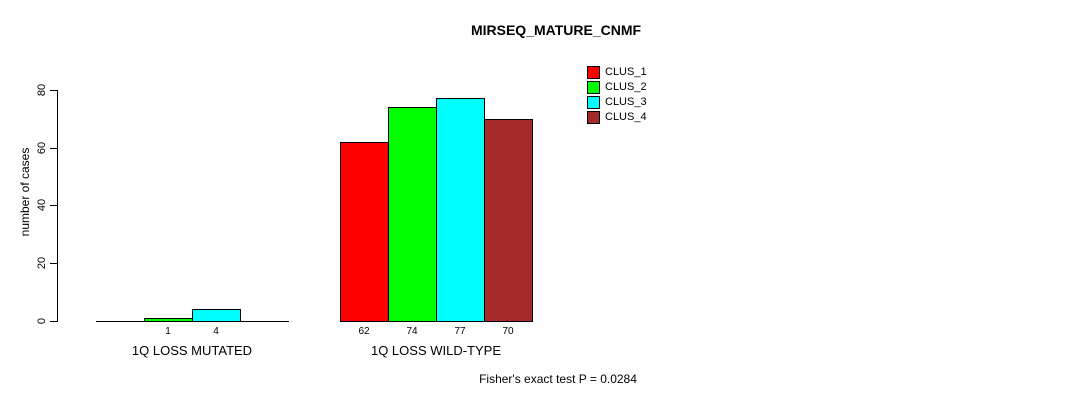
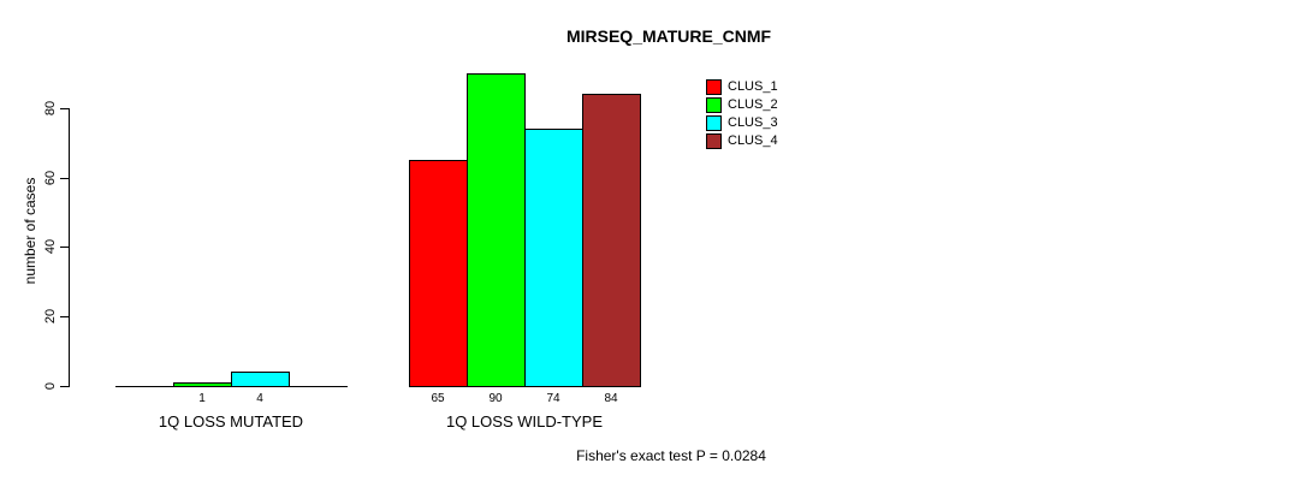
CLUS_1/1Q LOSS WILD-TYPE: 62 -> 65
CLUS_2/1Q LOSS WILD-TYPE: 74 -> 90
CLUS_3/1Q LOSS WILD-TYPE: 77 -> 74
CLUS_4/1Q LOSS WILD-TYPE: 70 -> 84
